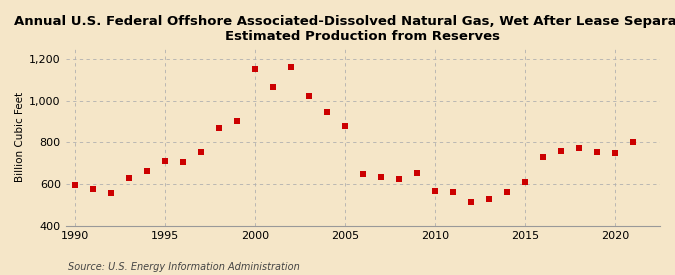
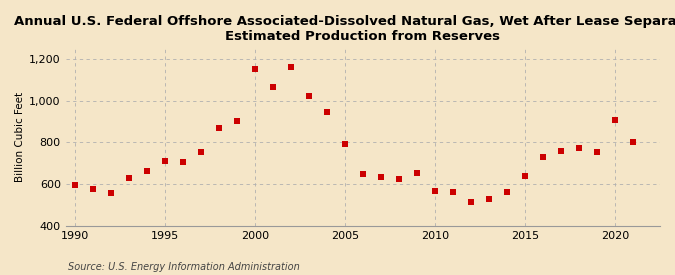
2005: 878 -> 790
2015: 608 -> 640
2020: 748 -> 905
